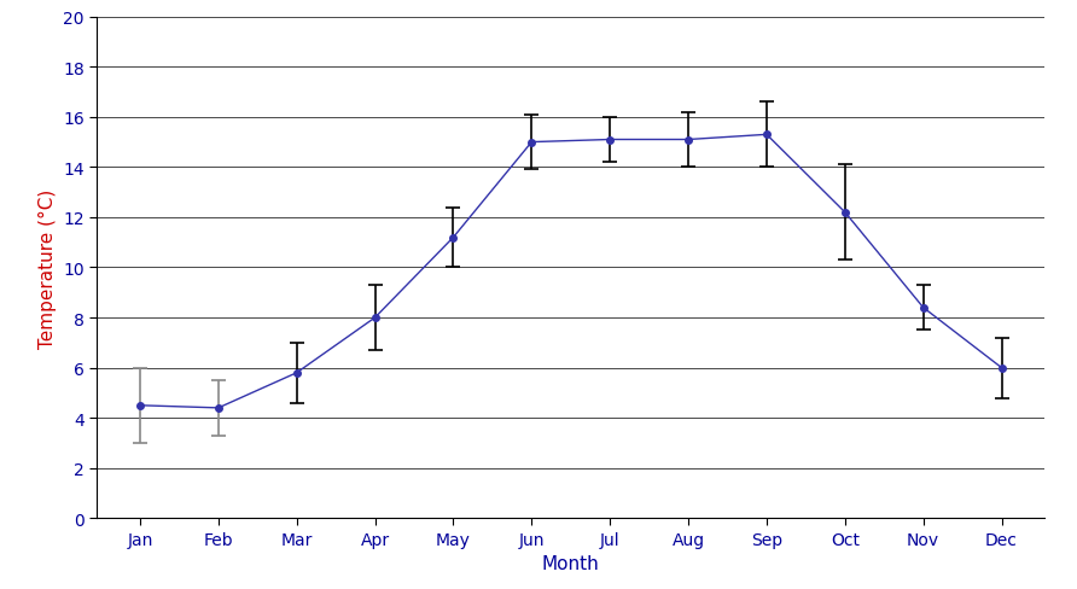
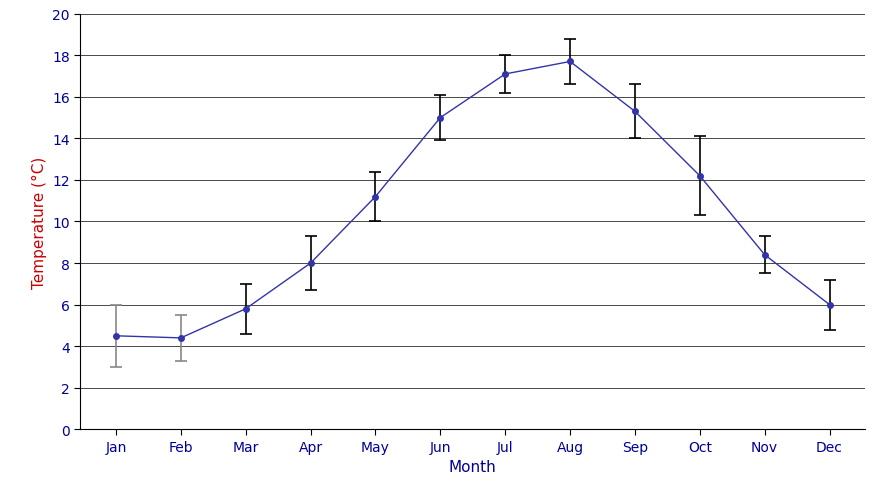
Jul: 15.1 -> 17.1
Aug: 15.1 -> 17.7
